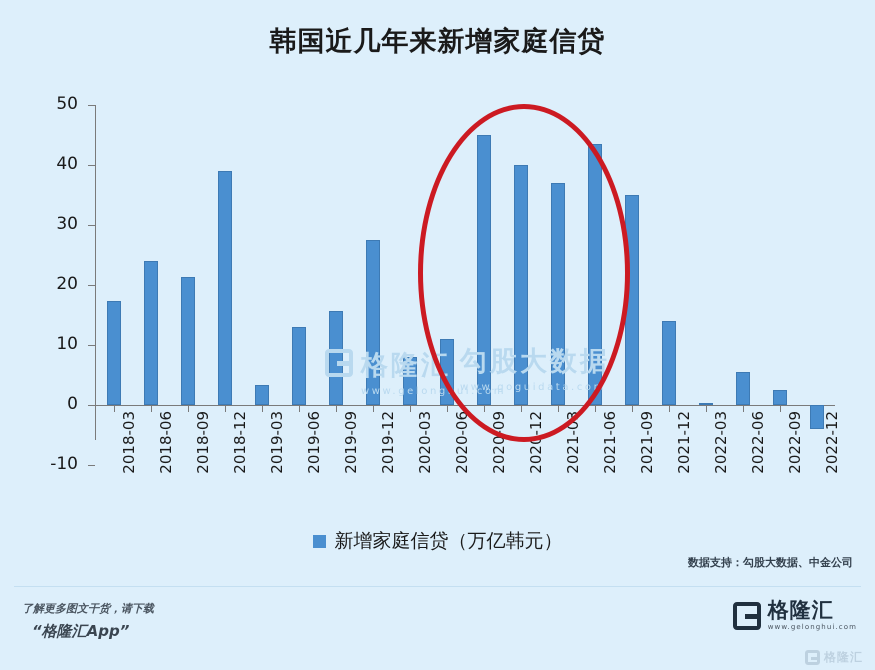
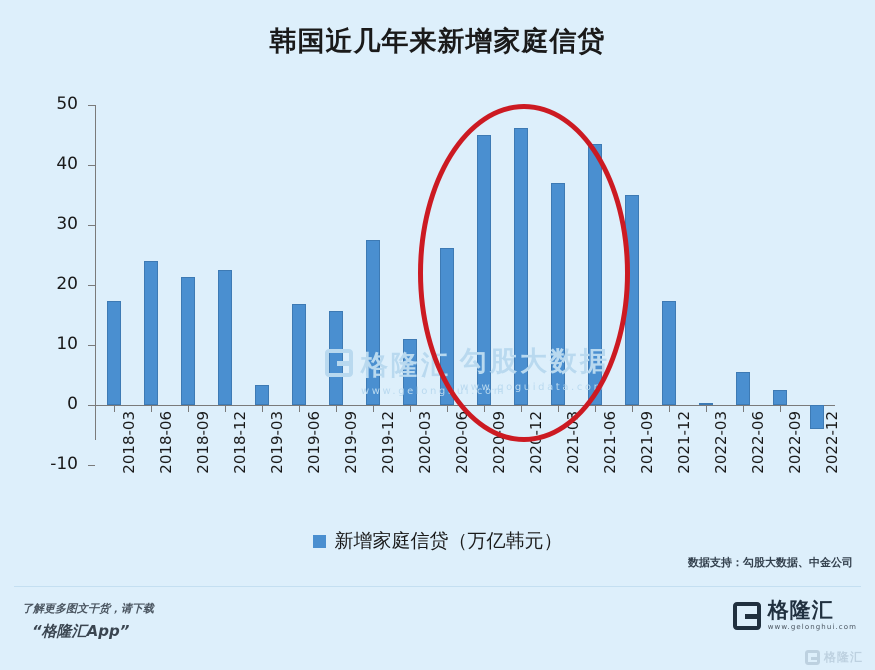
2018-12: 39 -> 22
2019-06: 13 -> 17
2020-03: 8 -> 11
2020-06: 11 -> 26
2020-12: 40 -> 46
2021-12: 14 -> 17
